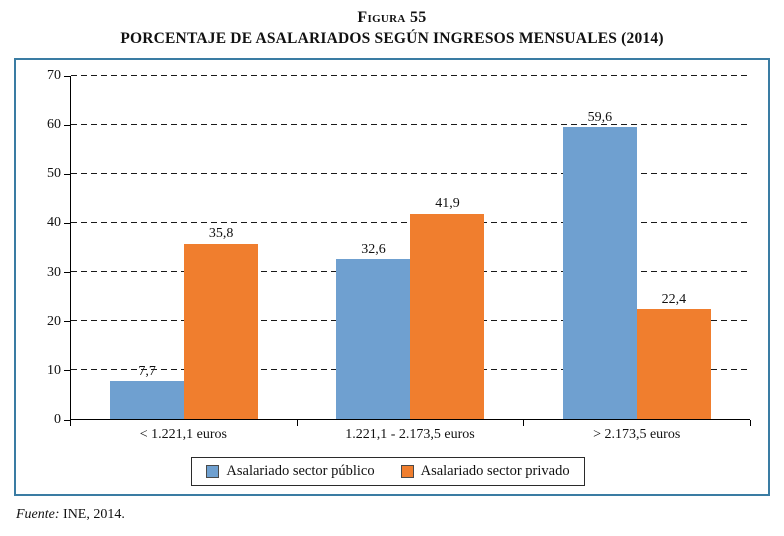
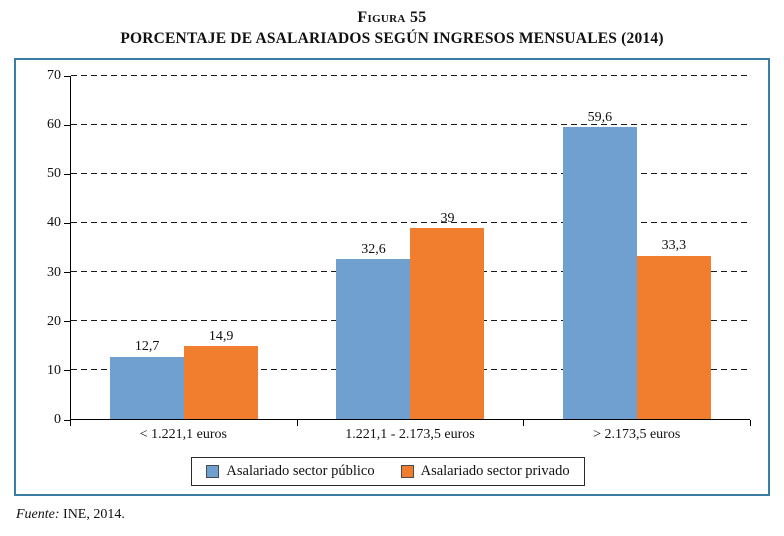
Asalariado sector público/< 1.221,1 euros: 7,7 -> 12,7
Asalariado sector privado/< 1.221,1 euros: 35,8 -> 14,9
Asalariado sector privado/1.221,1 - 2.173,5 euros: 41,9 -> 39
Asalariado sector privado/> 2.173,5 euros: 22,4 -> 33,3
